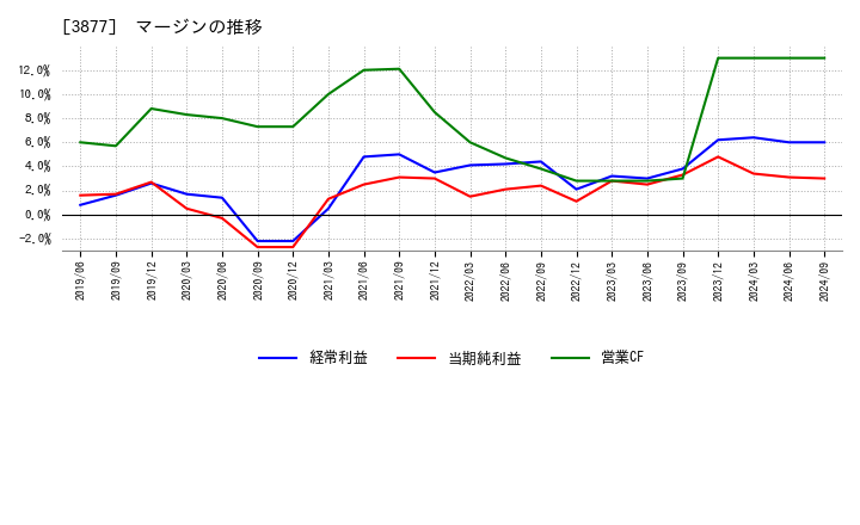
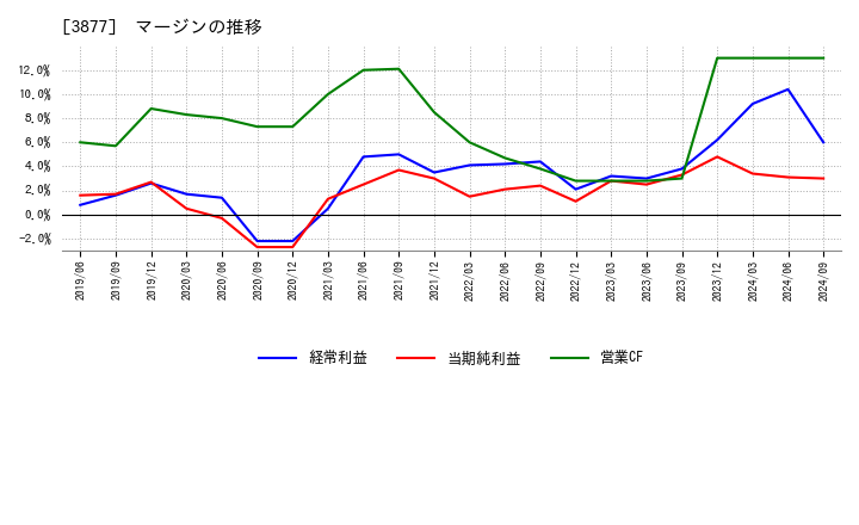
当期純利益/2021/09: 3.1% -> 3.7%
経常利益/2024/03: 6.4% -> 9.2%
経常利益/2024/06: 6.0% -> 10.4%
